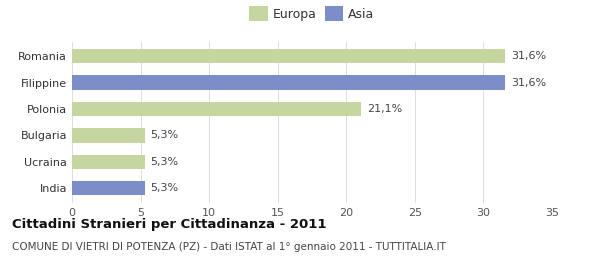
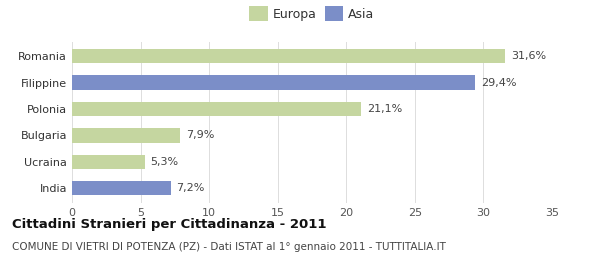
Filippine: 31,6% -> 29,4%
Bulgaria: 5,3% -> 7,9%
India: 5,3% -> 7,2%
